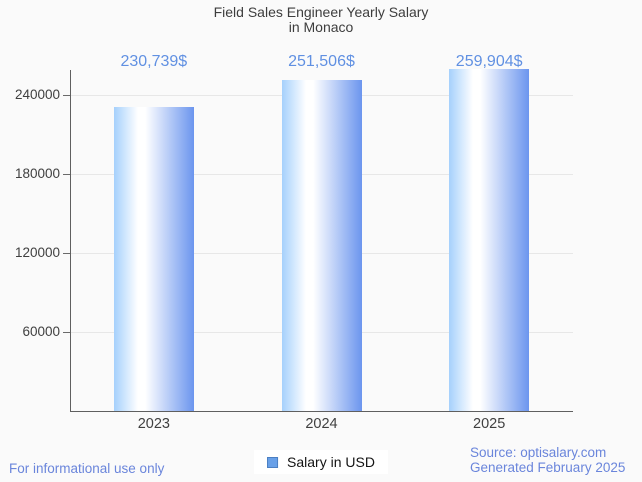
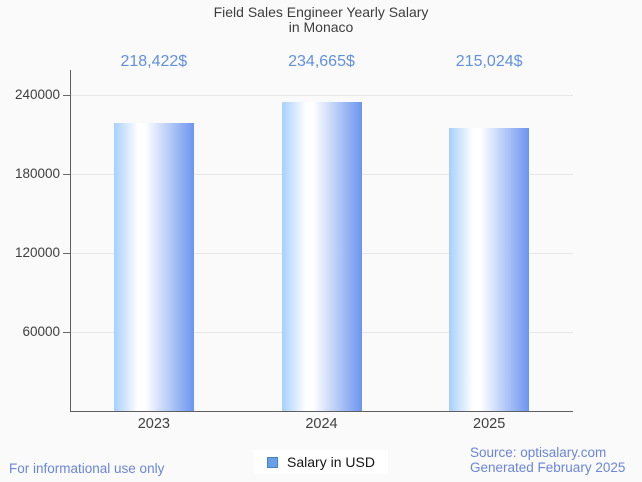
2023: 230,739 -> 218,422
2024: 251,506 -> 234,665
2025: 259,904 -> 215,024
